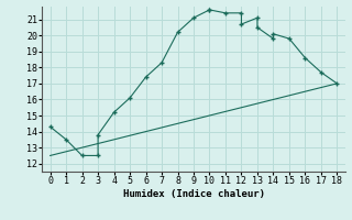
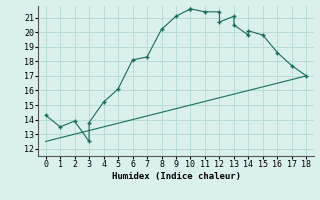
2: 12.5 -> 13.9
6: 17.4 -> 18.1
